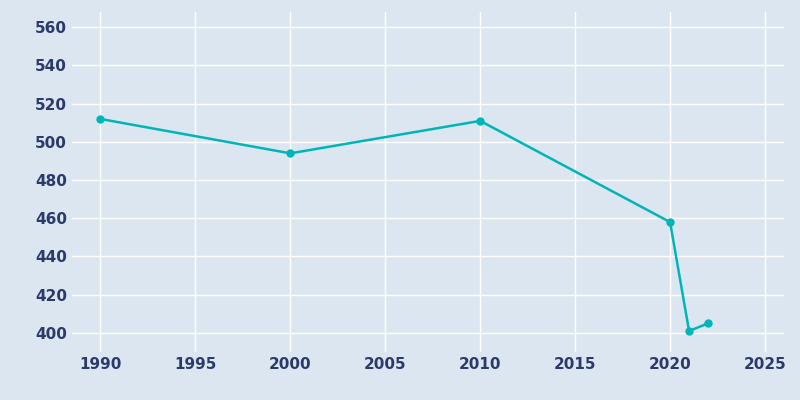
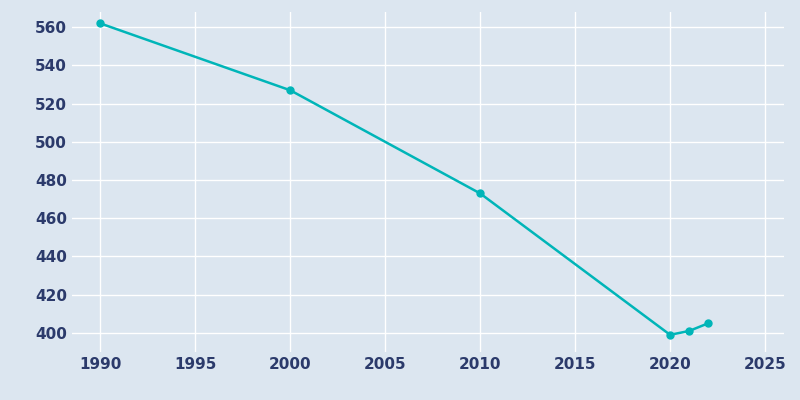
1990: 512 -> 562
2000: 494 -> 527
2010: 511 -> 473
2020: 458 -> 399
